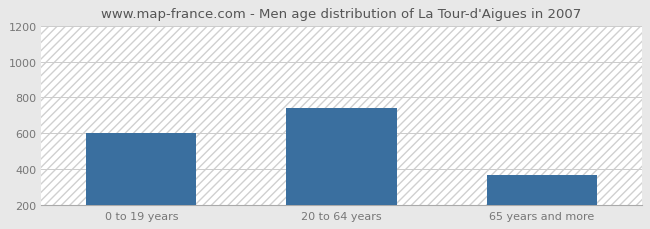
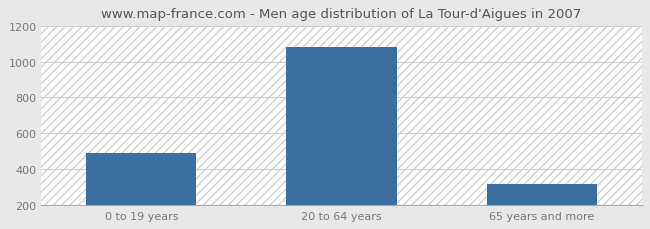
0 to 19 years: 600 -> 490
20 to 64 years: 740 -> 1080
65 years and more: 370 -> 320
